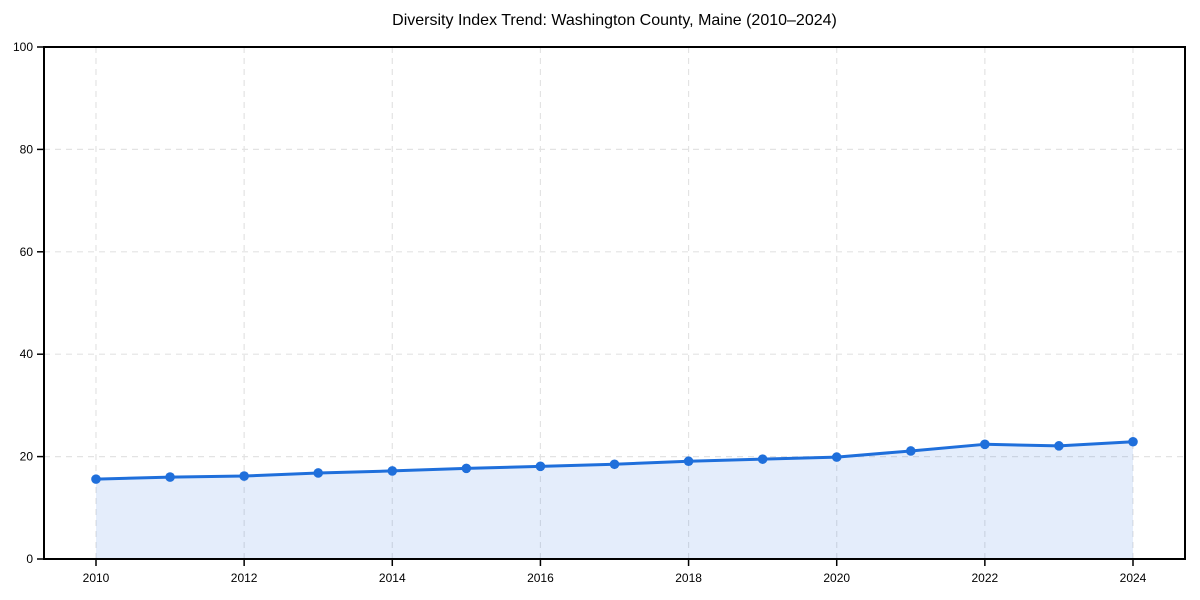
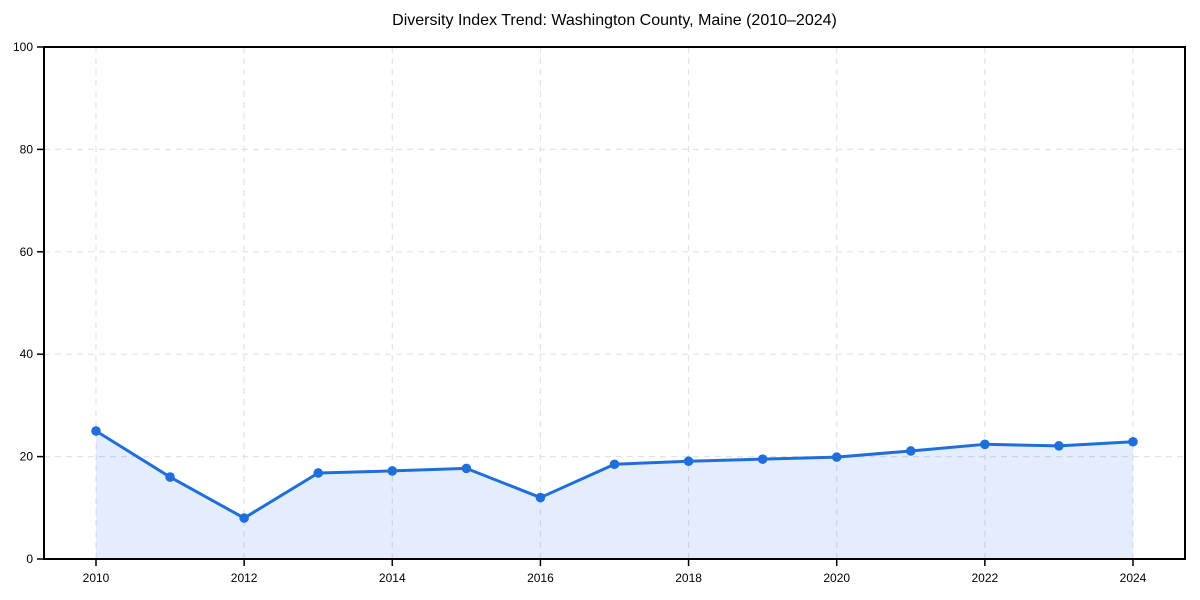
2010: 16 -> 25
2012: 16 -> 8
2016: 18 -> 12
